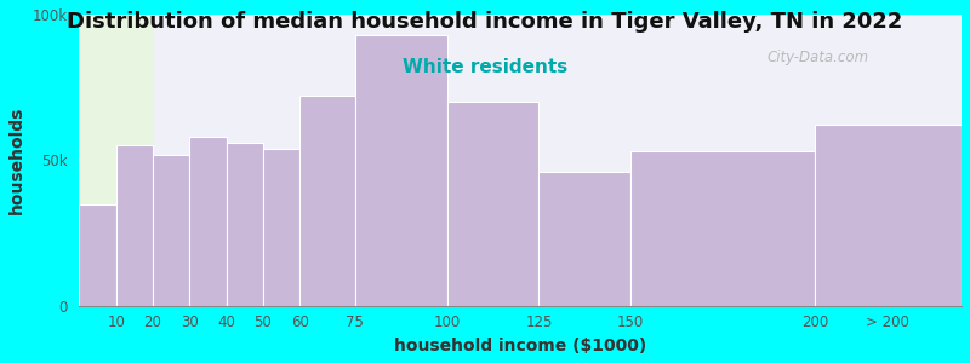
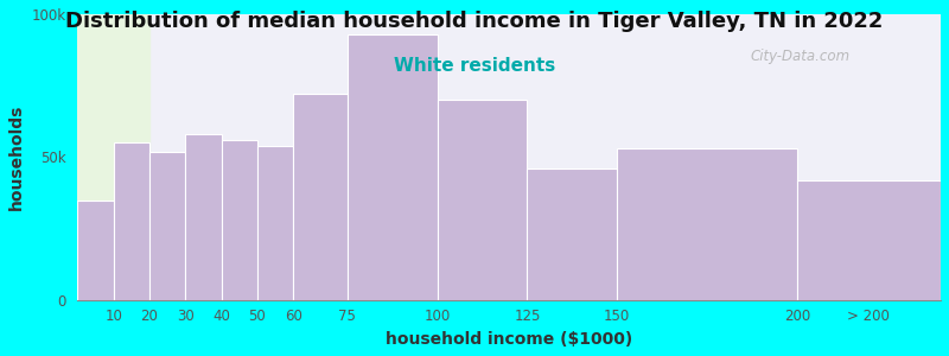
> 200: 62k -> 42k
